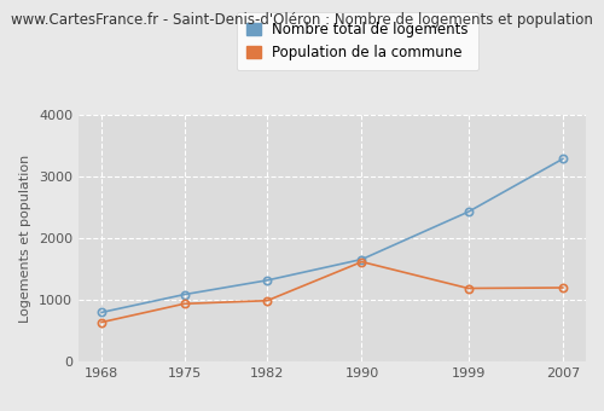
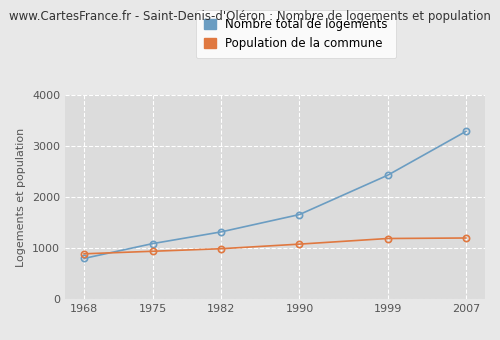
Population de la commune/1968: 640 -> 890
Population de la commune/1990: 1620 -> 1080
